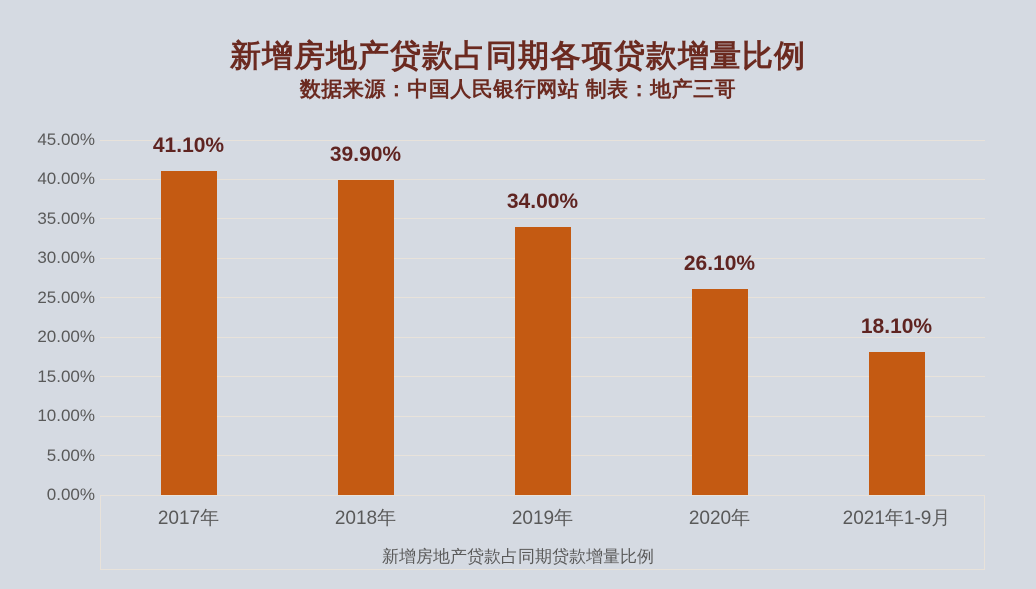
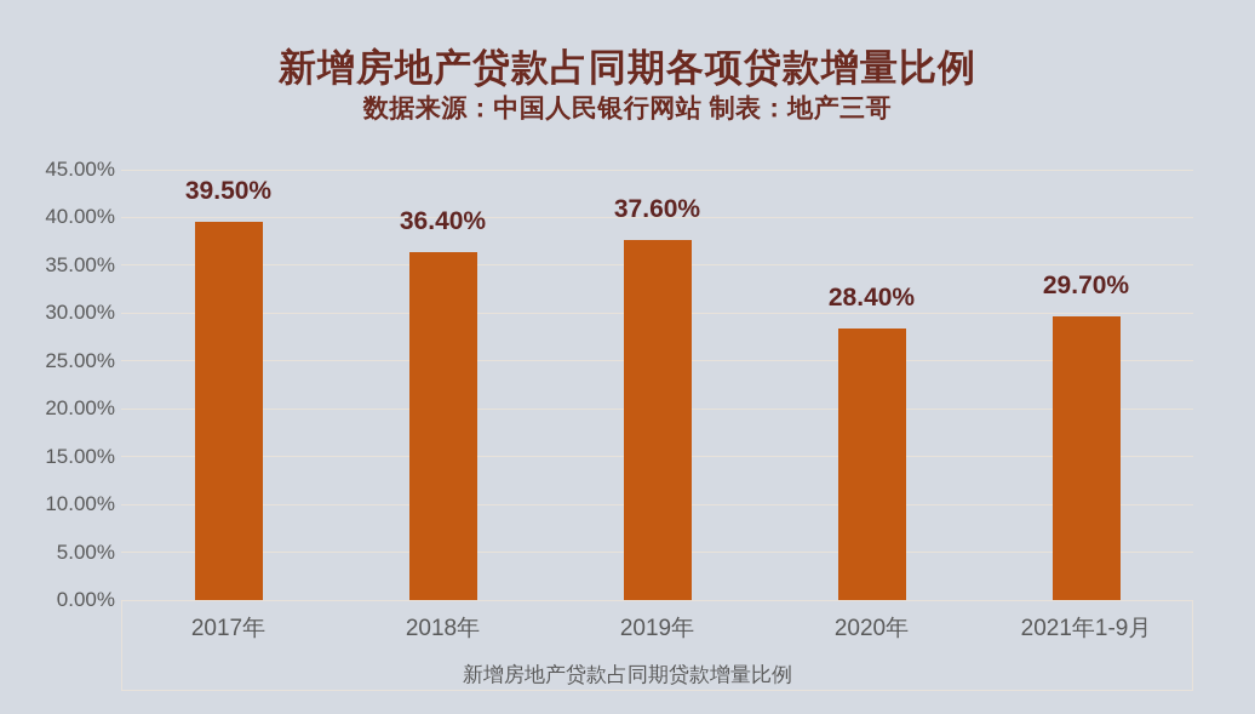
2017年: 41.10% -> 39.50%
2018年: 39.90% -> 36.40%
2019年: 34.00% -> 37.60%
2020年: 26.10% -> 28.40%
2021年1-9月: 18.10% -> 29.70%
